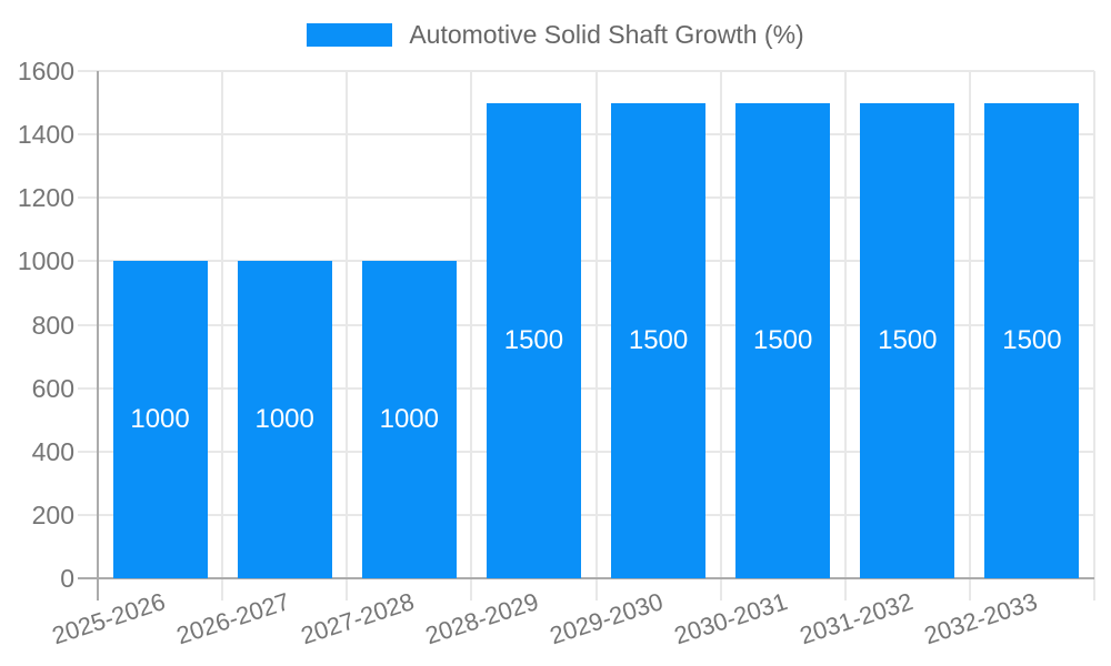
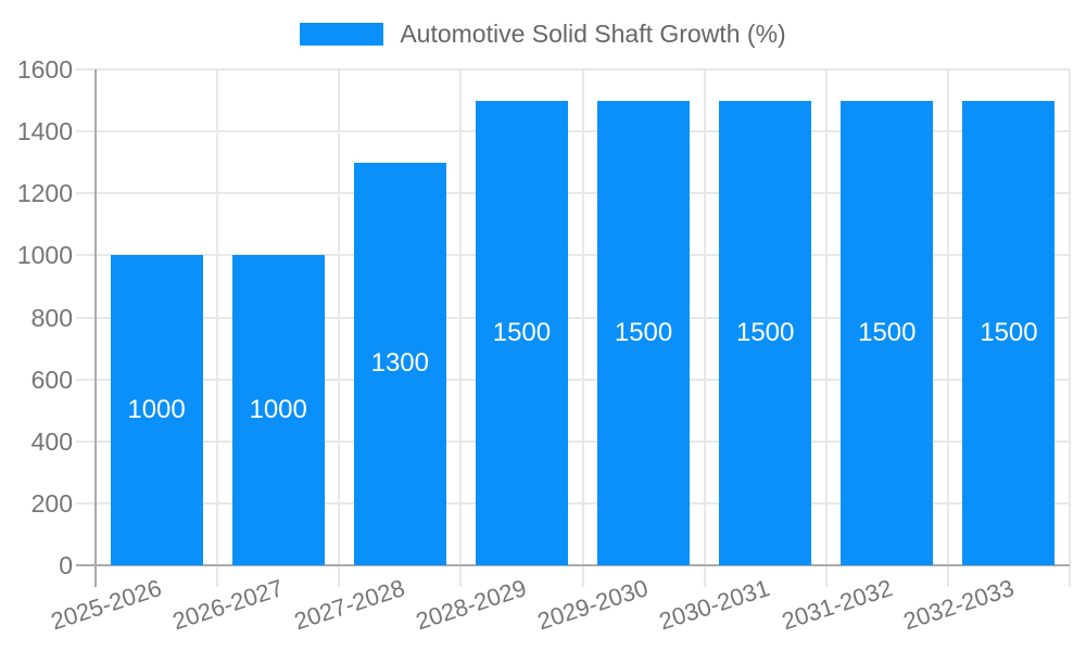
2027-2028: 1000 -> 1300
